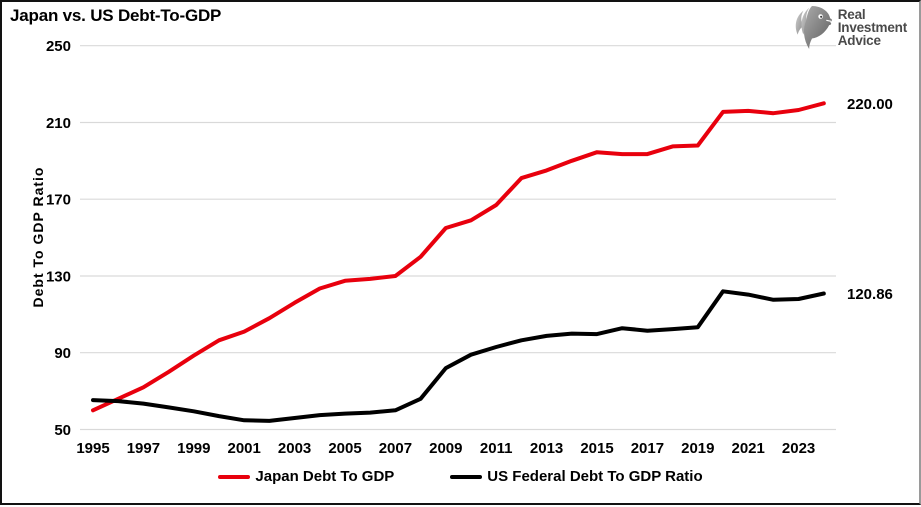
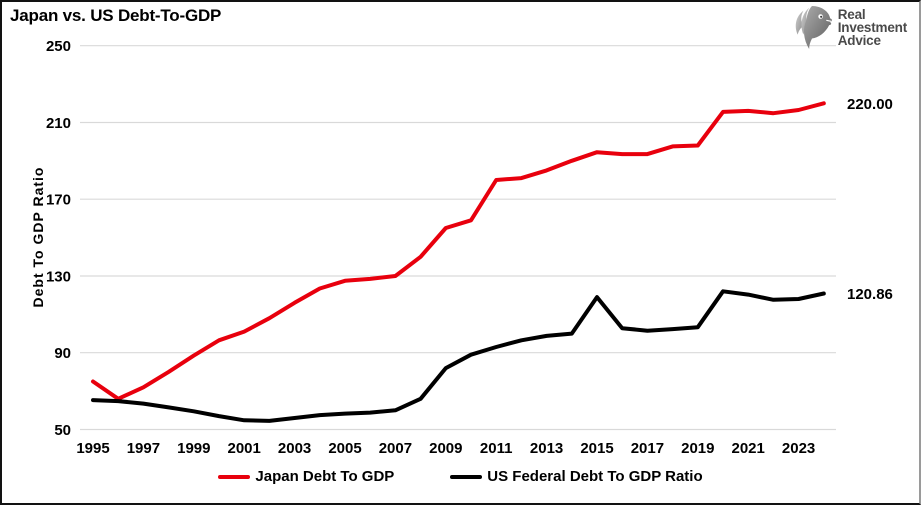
Japan Debt To GDP/1995: 60 -> 75
Japan Debt To GDP/2011: 167 -> 180
US Federal Debt To GDP Ratio/2015: 100 -> 119
